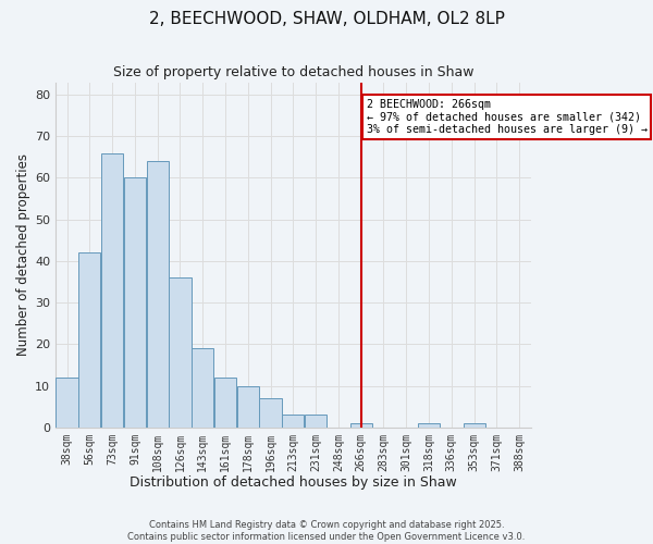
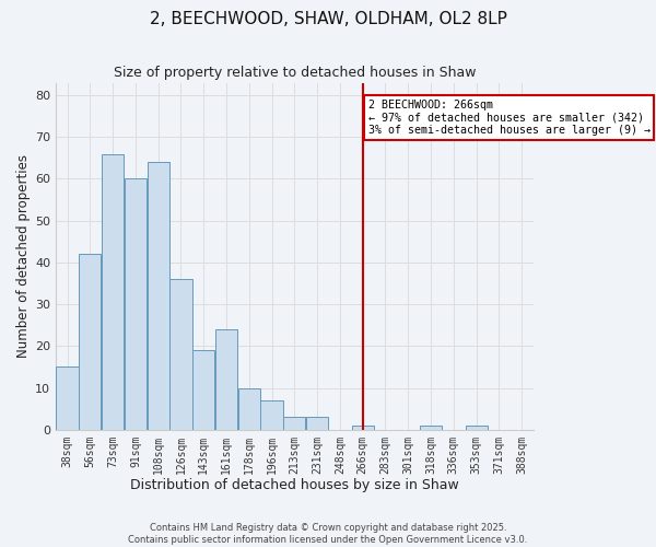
38sqm: 12 -> 15
161sqm: 12 -> 24
